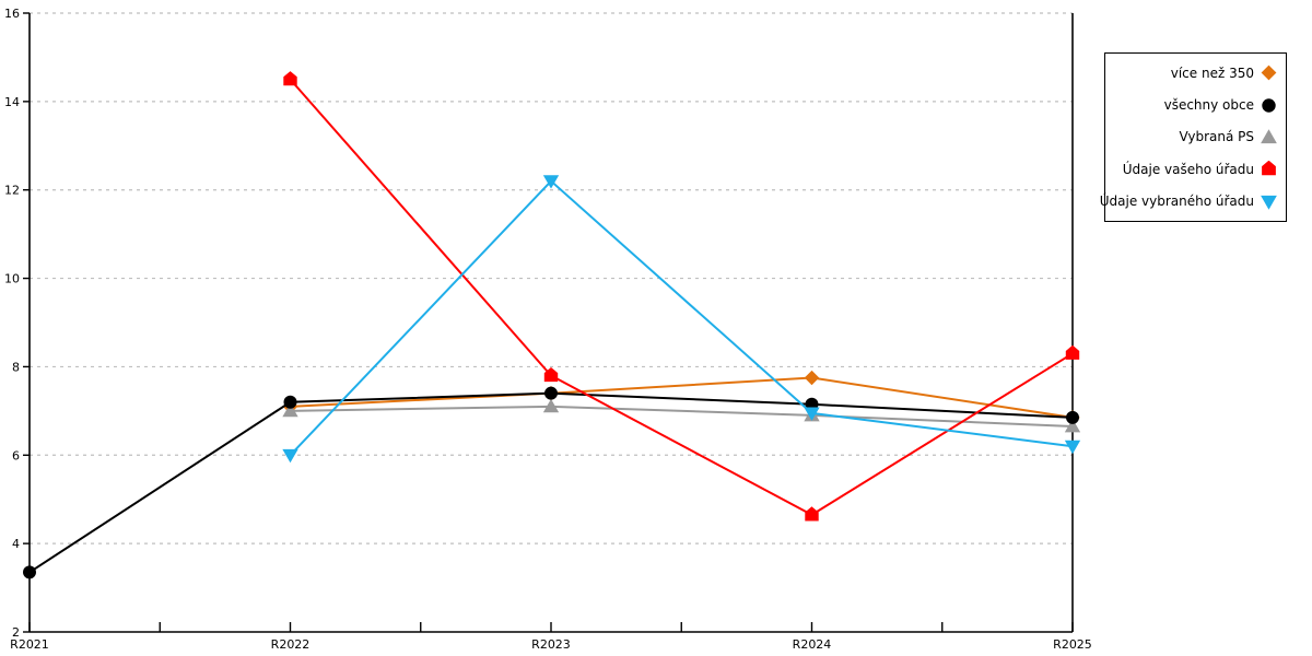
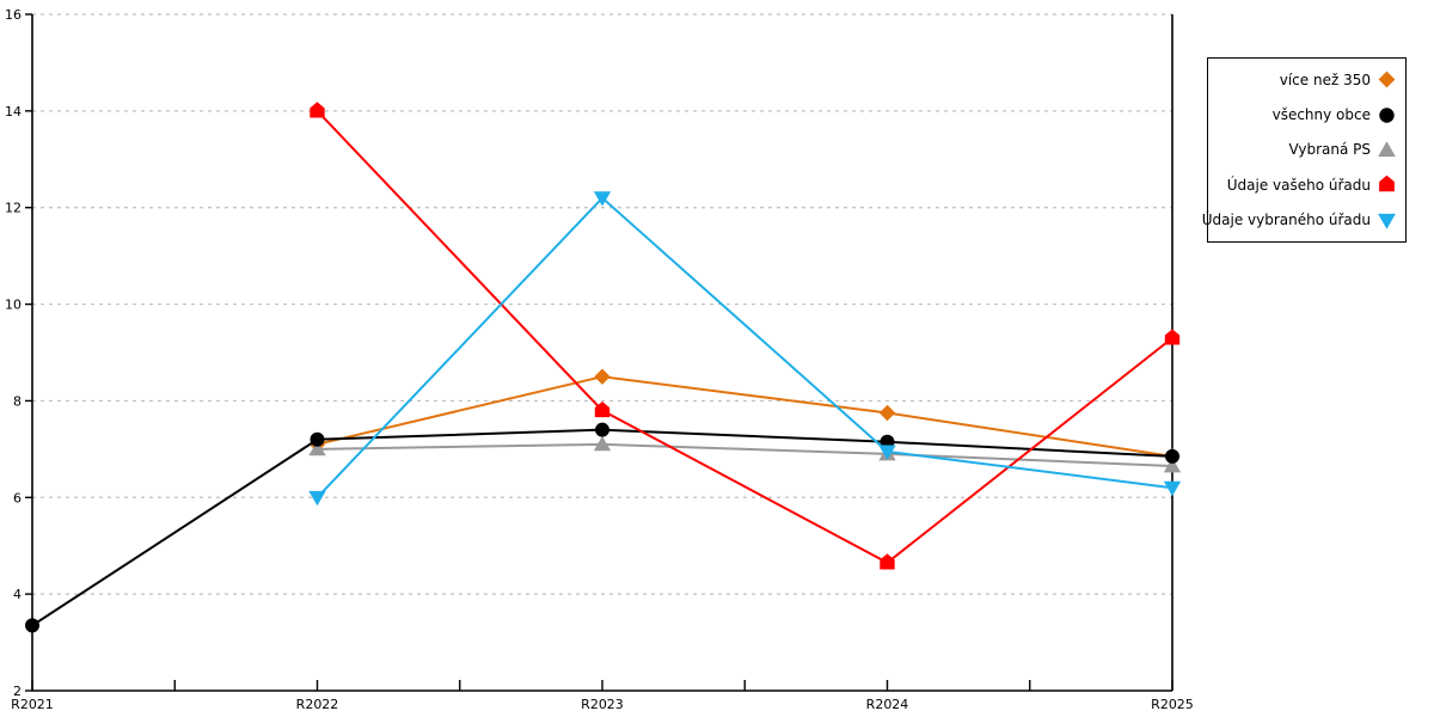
Údaje vašeho úřadu/R2022: 14.5 -> 14.0
více než 350/R2023: 7.4 -> 8.5
Údaje vašeho úřadu/R2025: 8.3 -> 9.3
